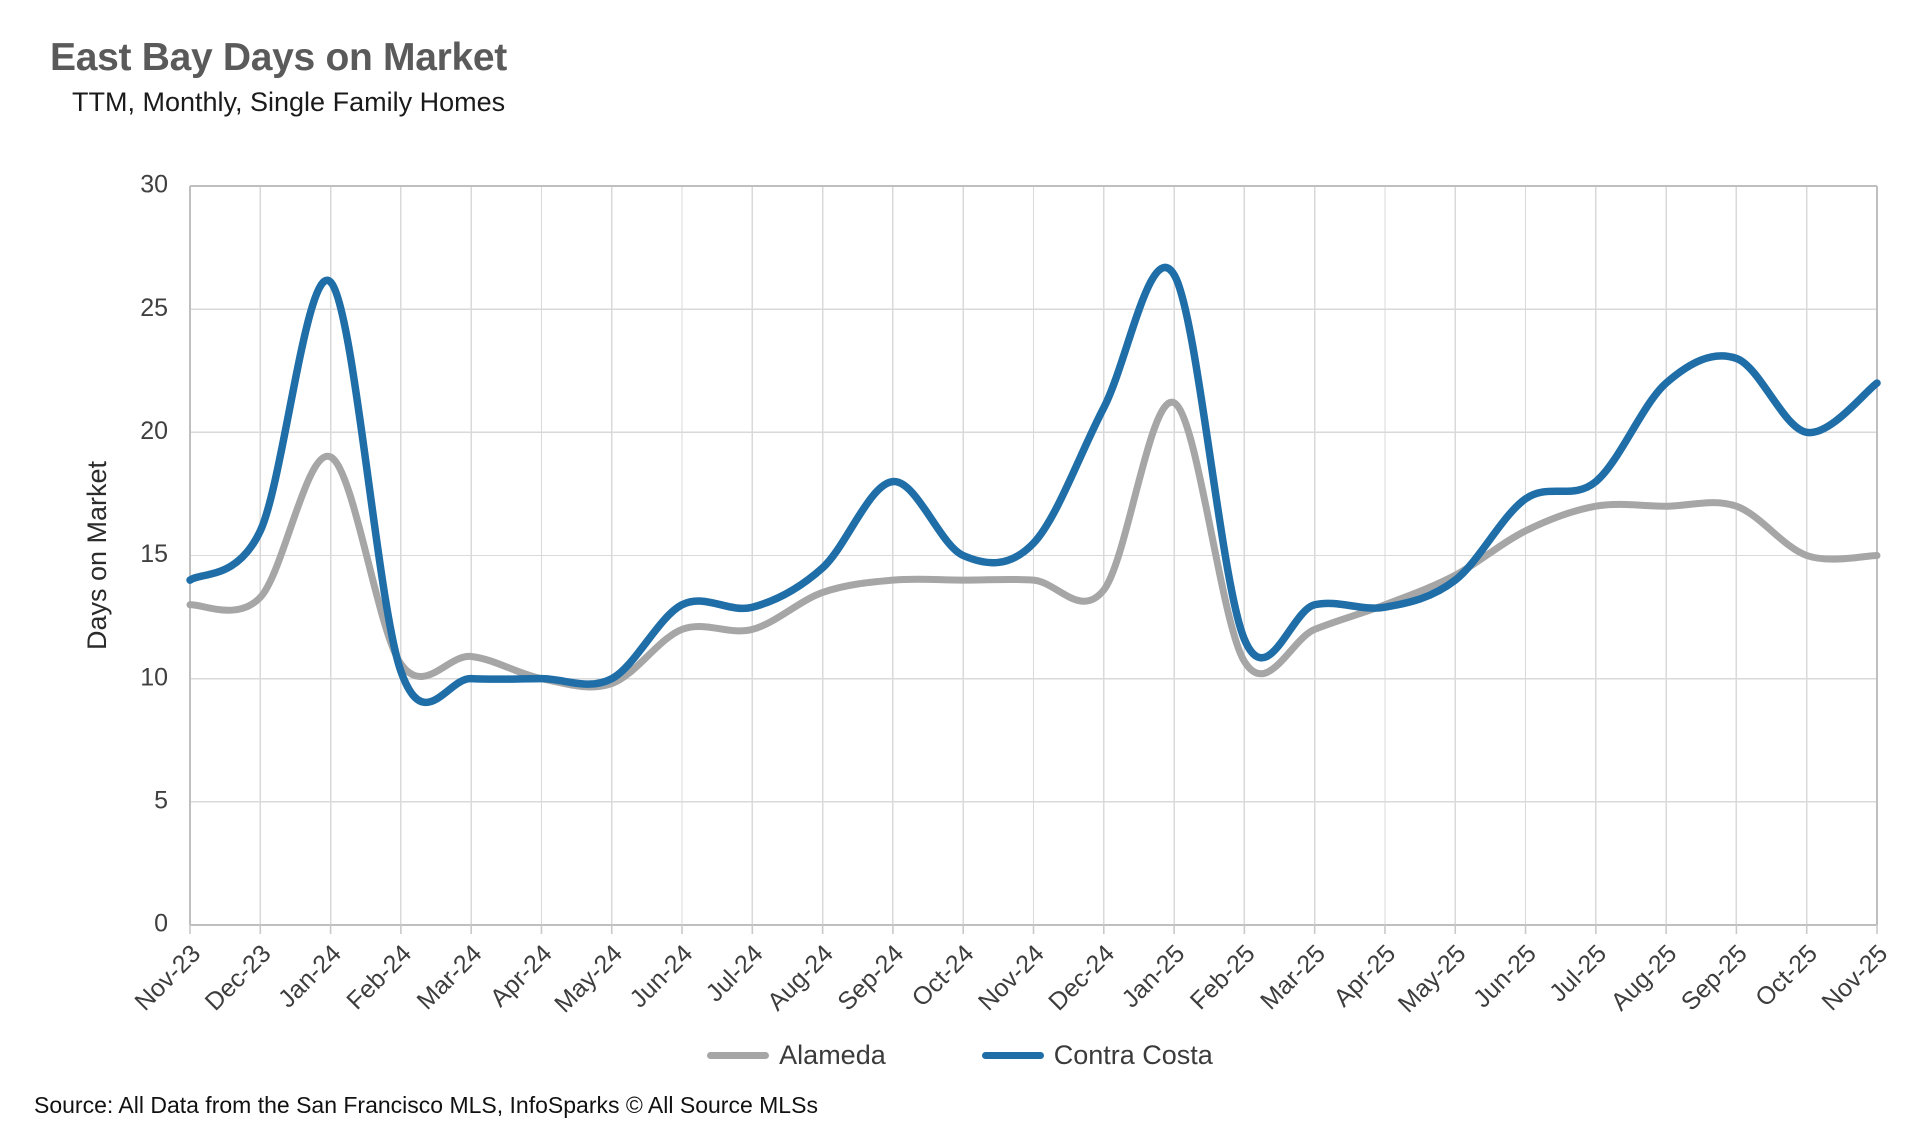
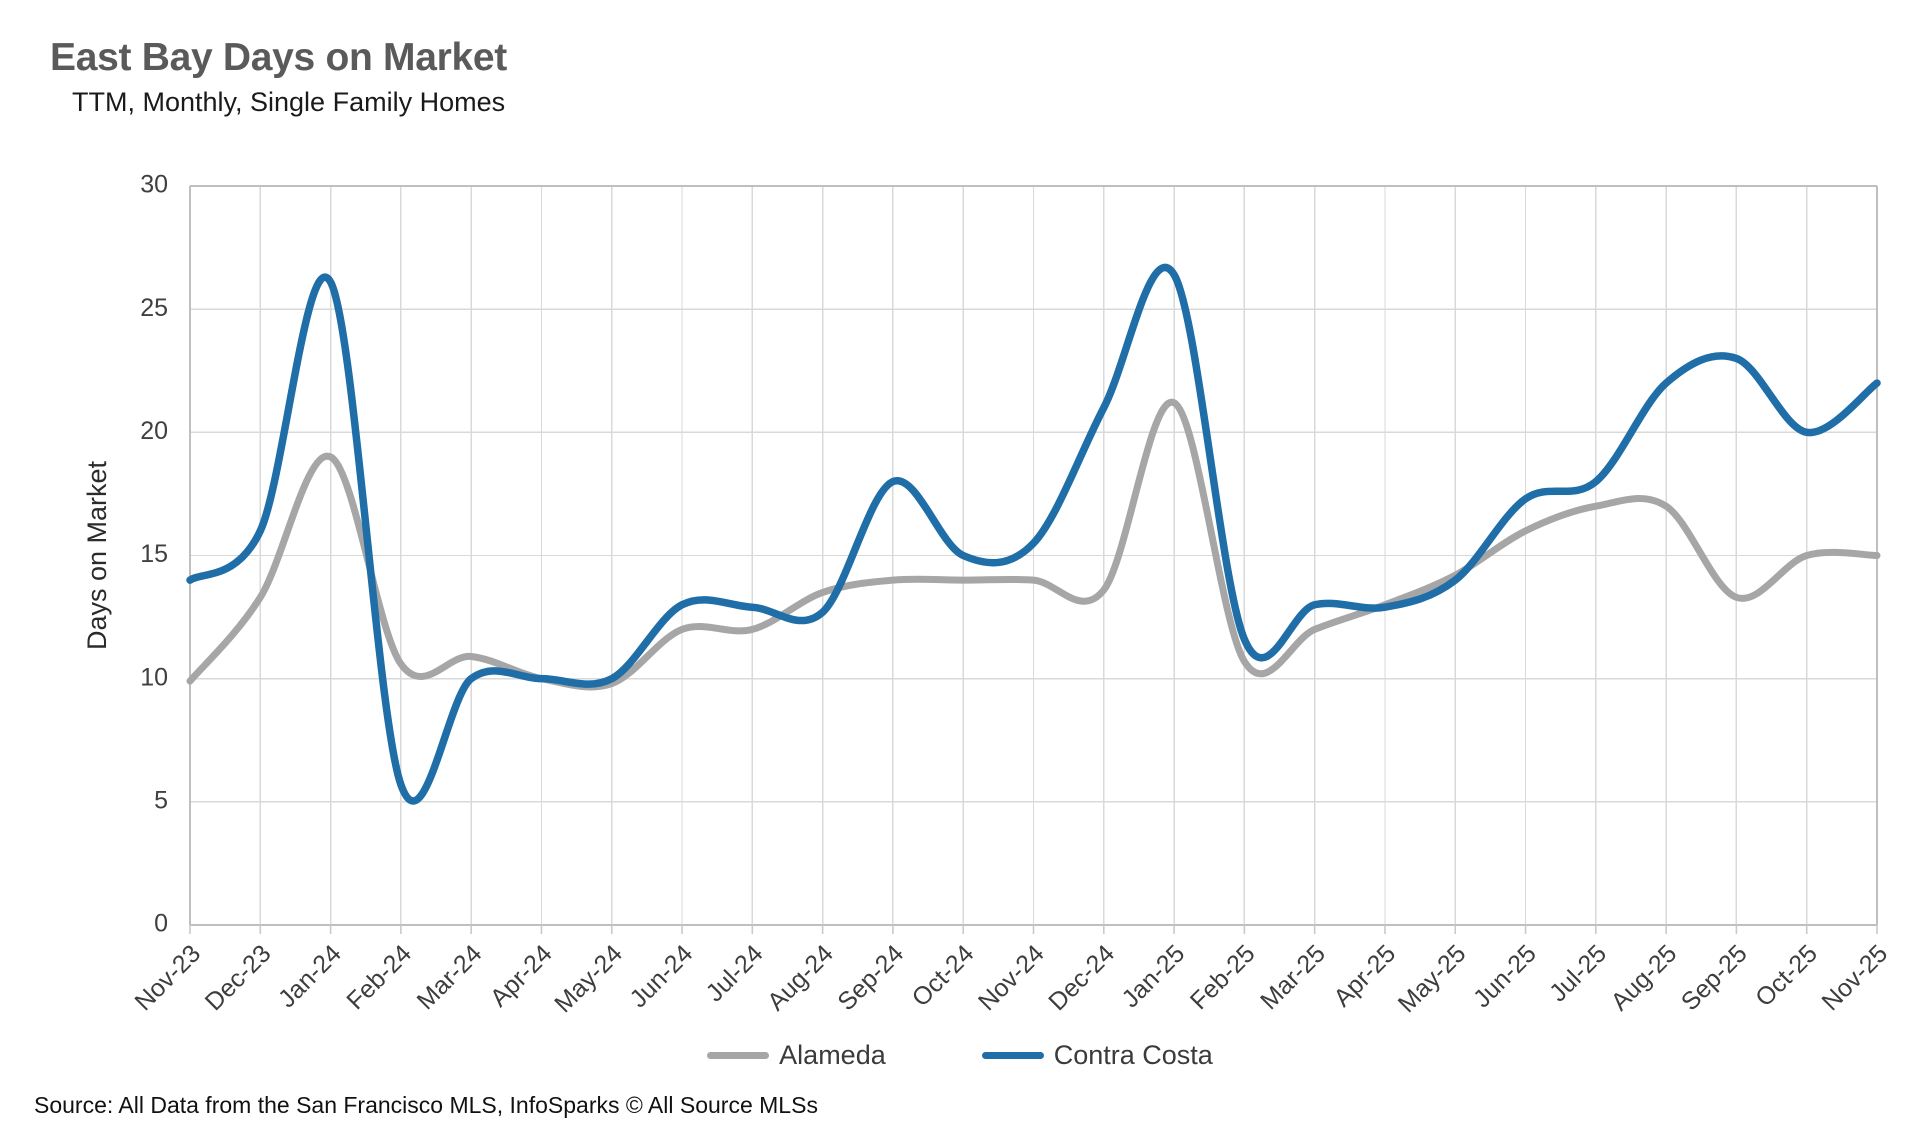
Alameda/Nov-23: 13.0 -> 9.9
Contra Costa/Feb-24: 10.3 -> 5.7
Contra Costa/Aug-24: 14.5 -> 12.7
Alameda/Sep-25: 17.0 -> 13.3
